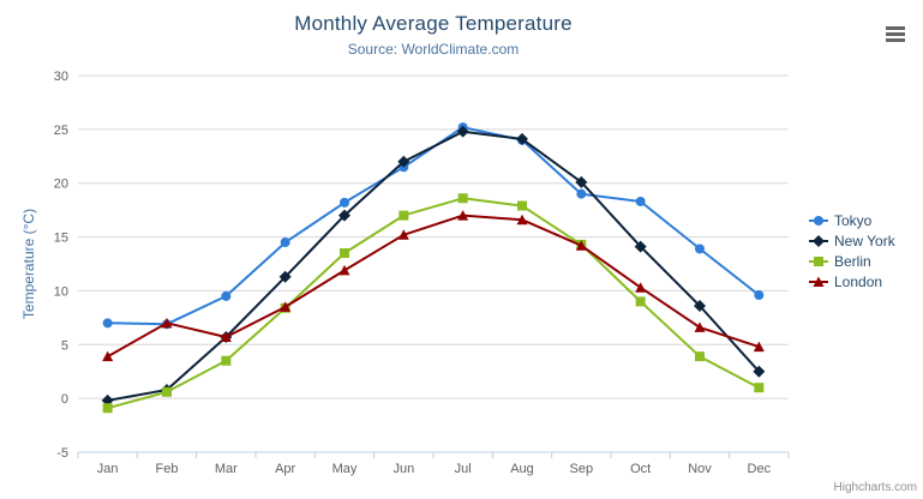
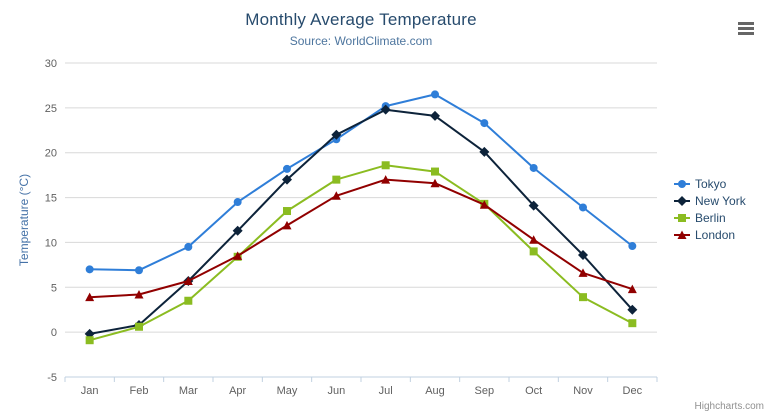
London/Feb: 7 -> 4
Tokyo/Aug: 24 -> 26
Tokyo/Sep: 19 -> 23
